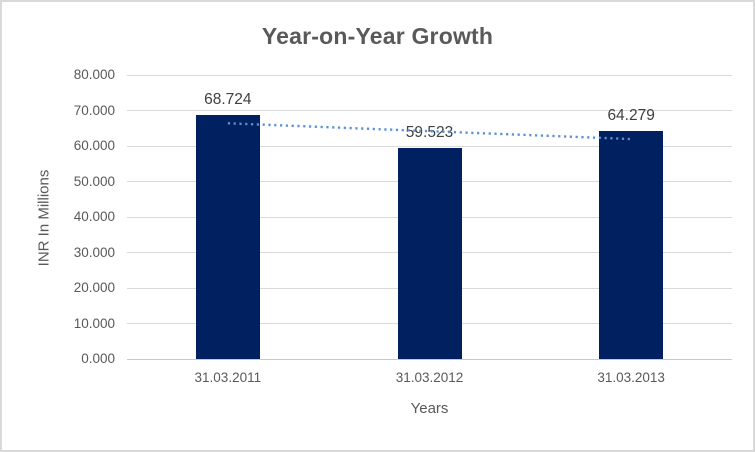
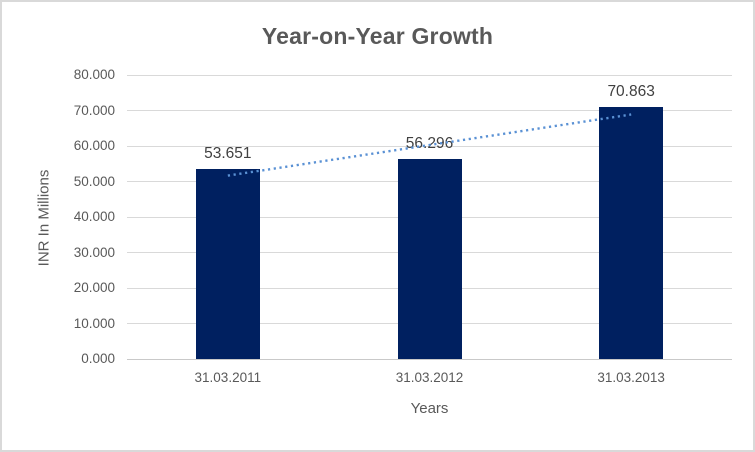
31.03.2011: 68.724 -> 53.651
31.03.2012: 59.523 -> 56.296
31.03.2013: 64.279 -> 70.863
